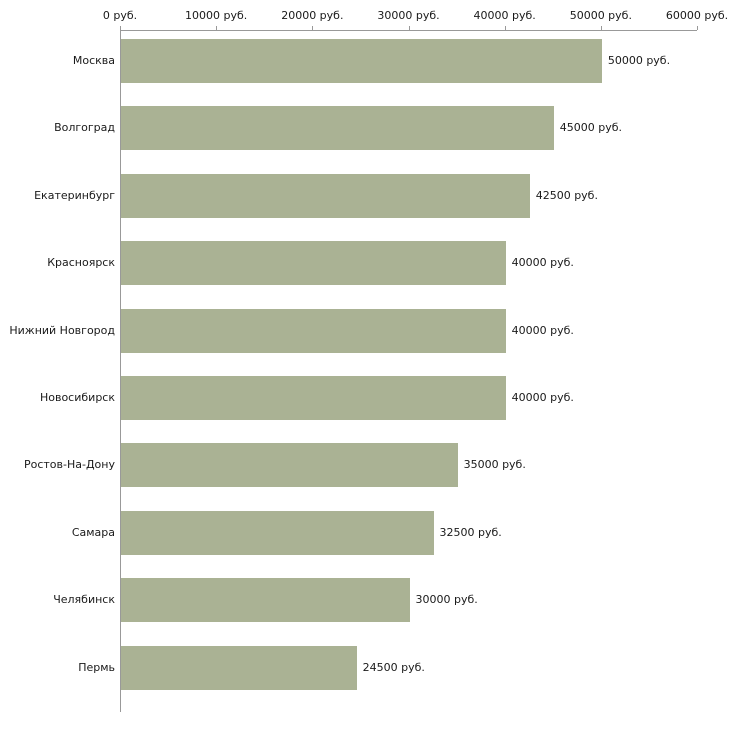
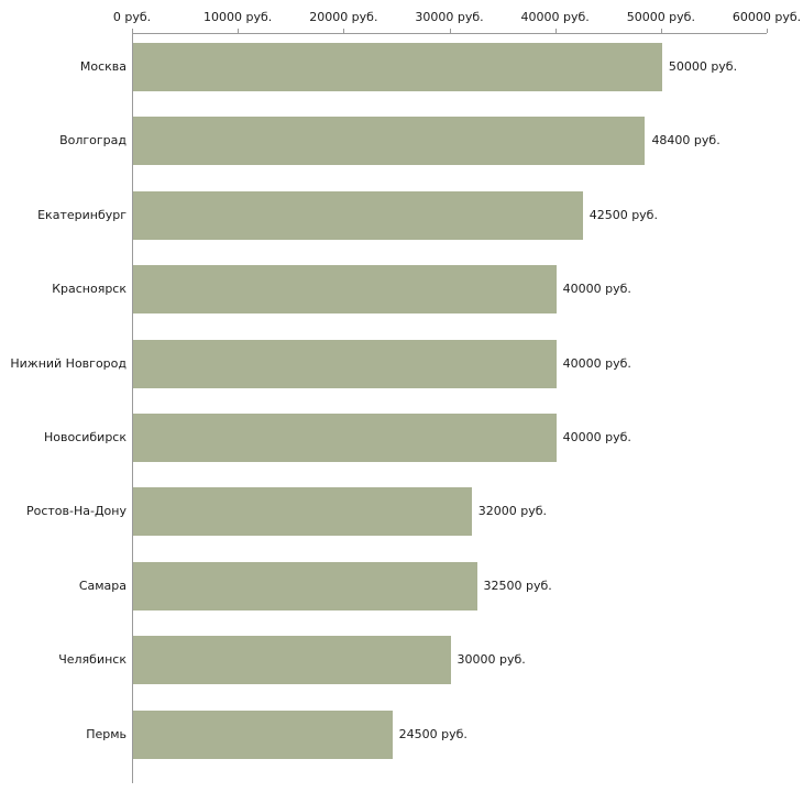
Волгоград: 45000 -> 48400
Ростов-На-Дону: 35000 -> 32000
